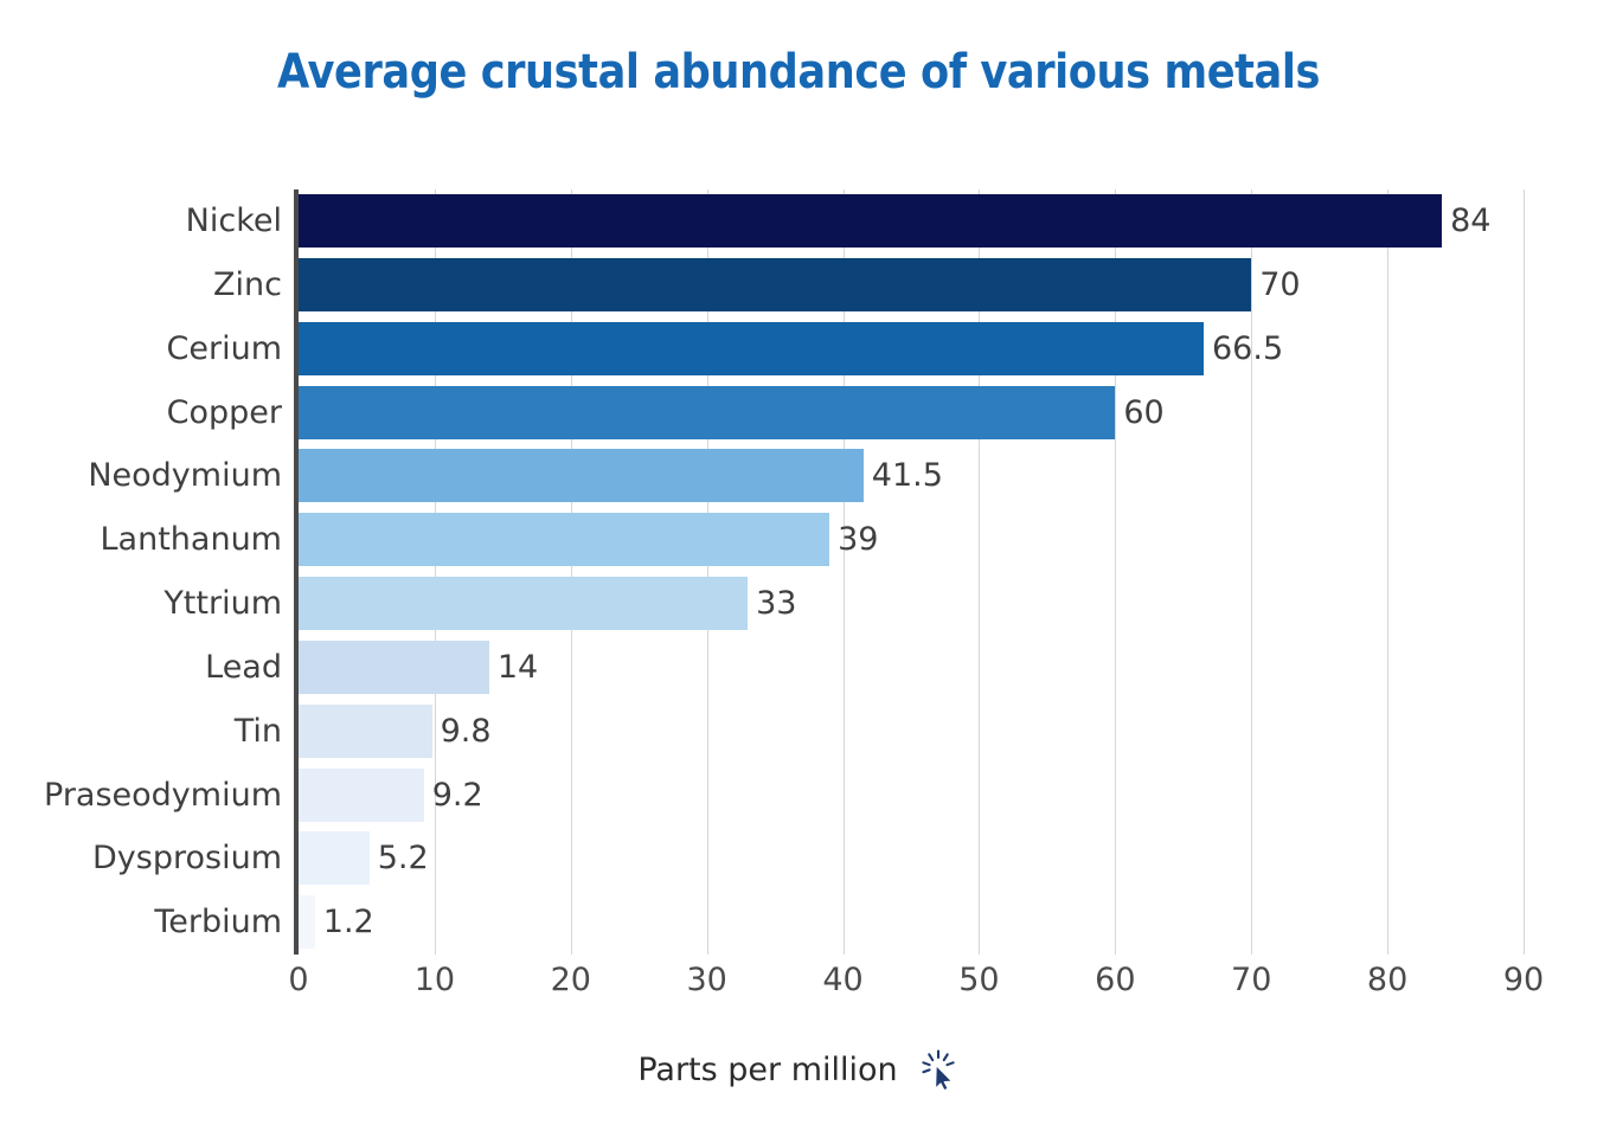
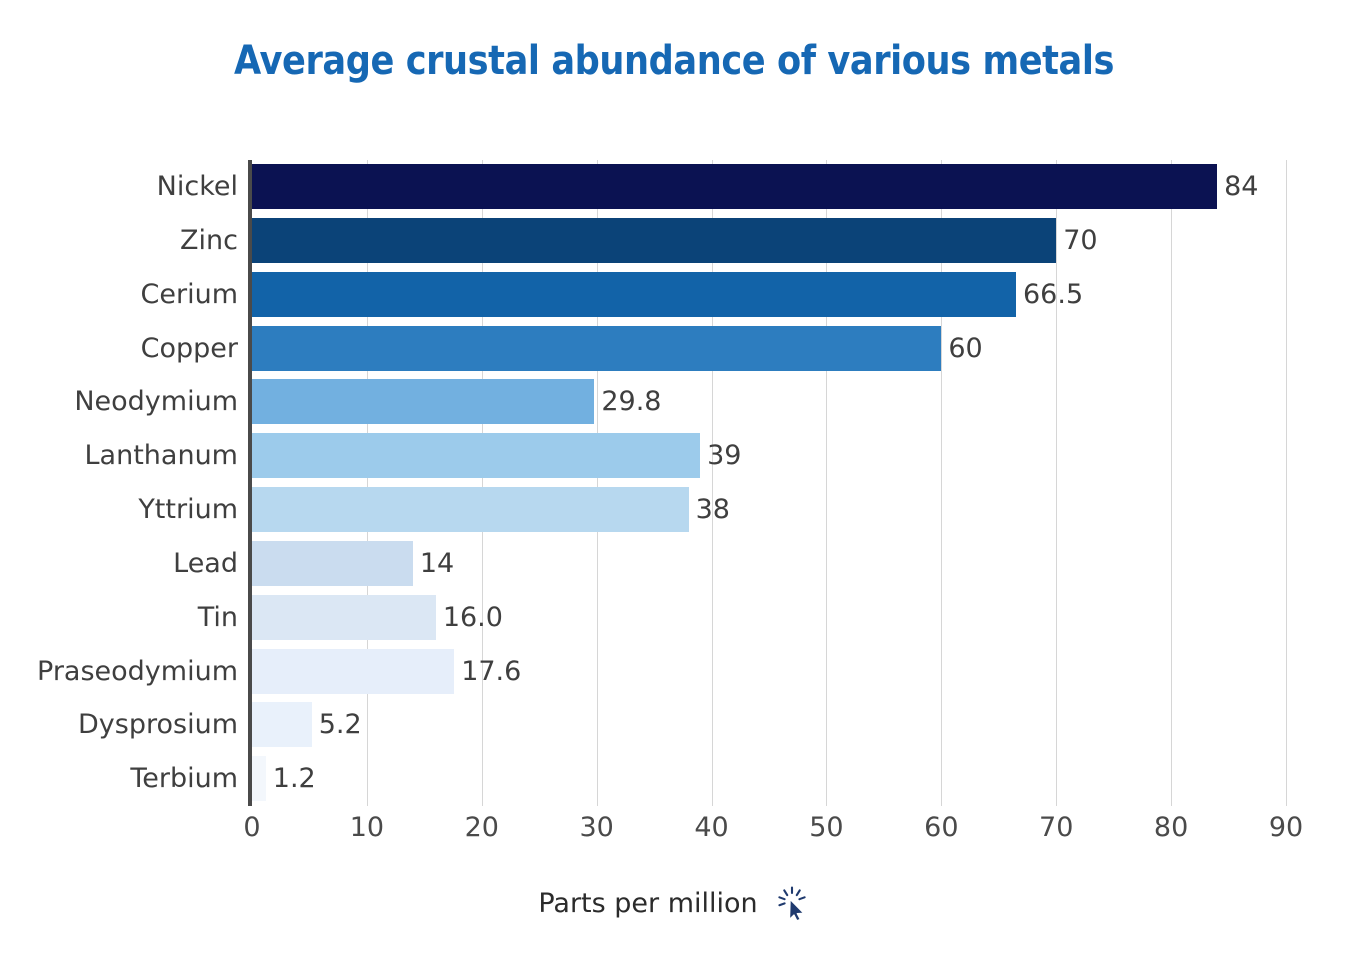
Neodymium: 41.5 -> 29.8
Yttrium: 33 -> 38
Tin: 9.8 -> 16.0
Praseodymium: 9.2 -> 17.6
